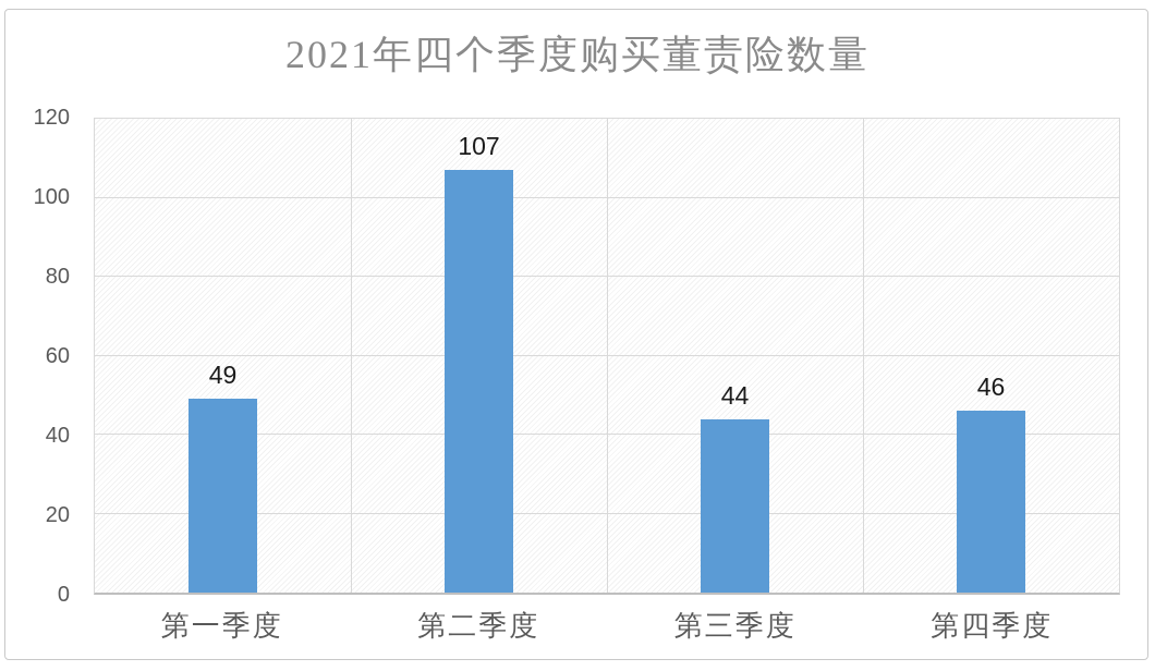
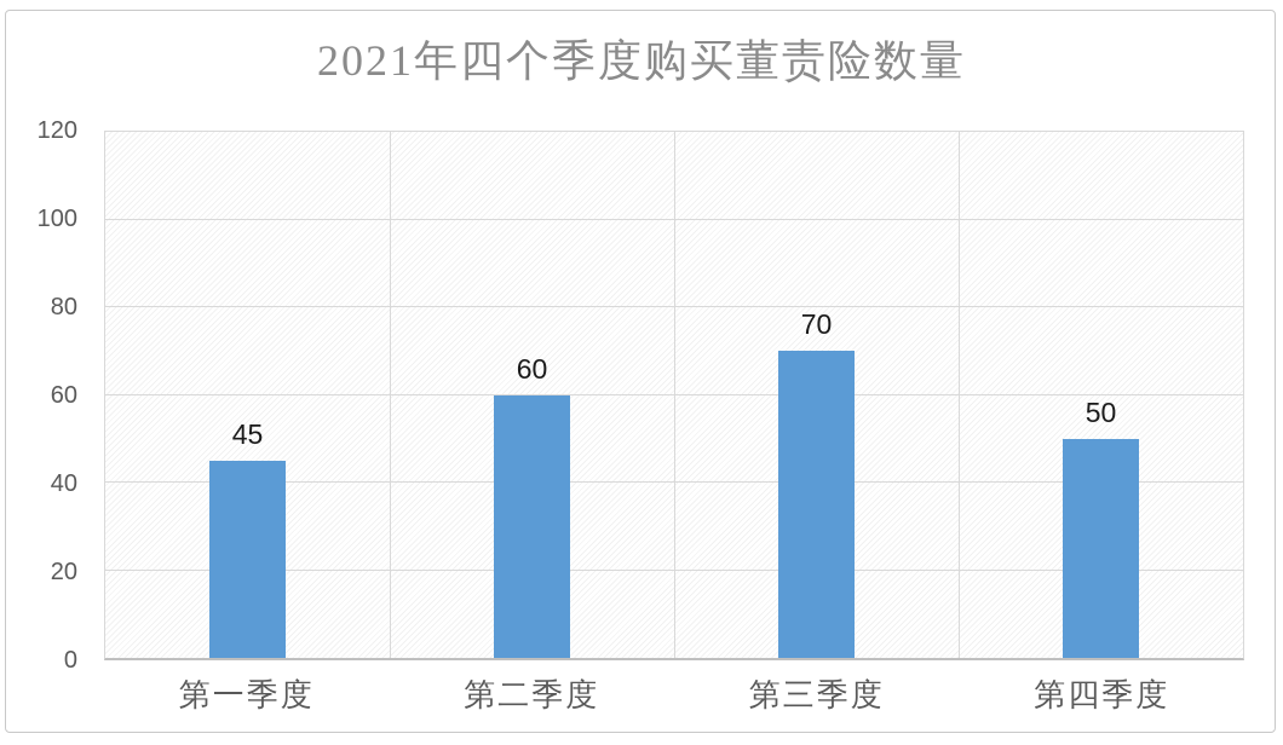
第一季度: 49 -> 45
第二季度: 107 -> 60
第三季度: 44 -> 70
第四季度: 46 -> 50
